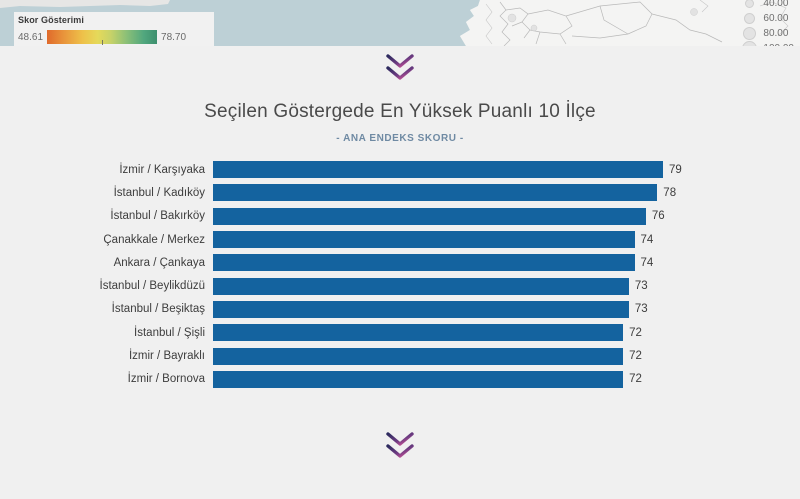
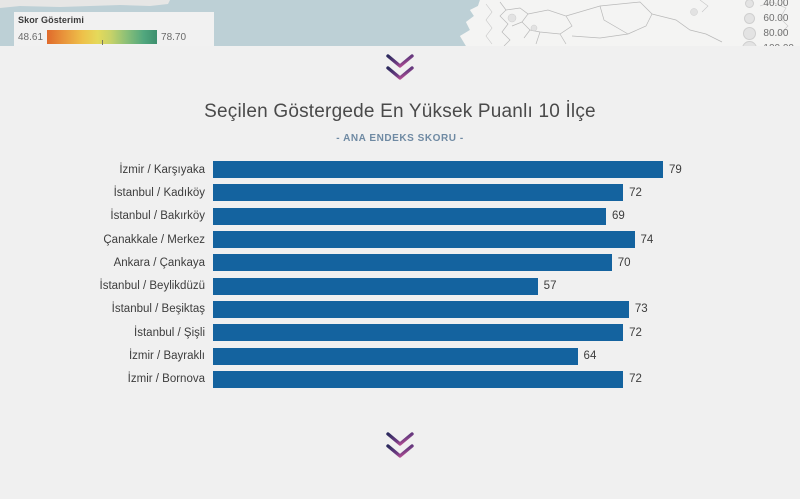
İstanbul / Kadıköy: 78 -> 72
İstanbul / Bakırköy: 76 -> 69
Ankara / Çankaya: 74 -> 70
İstanbul / Beylikdüzü: 73 -> 57
İzmir / Bayraklı: 72 -> 64
